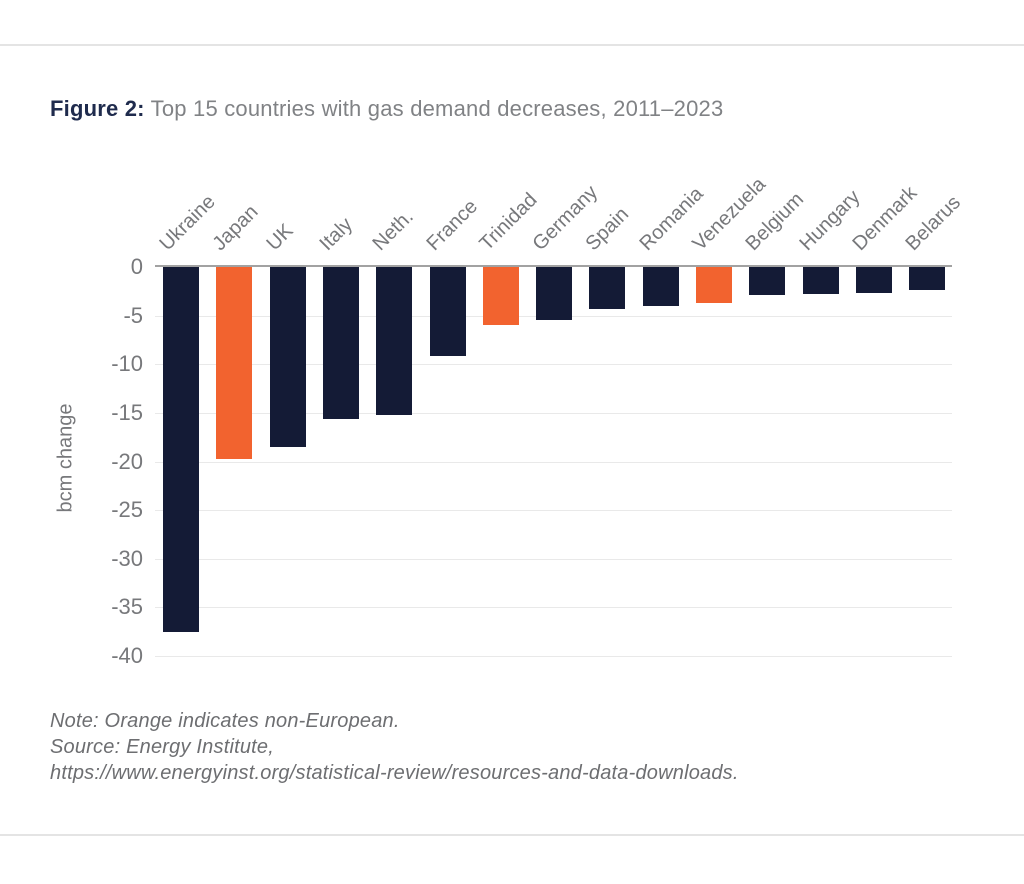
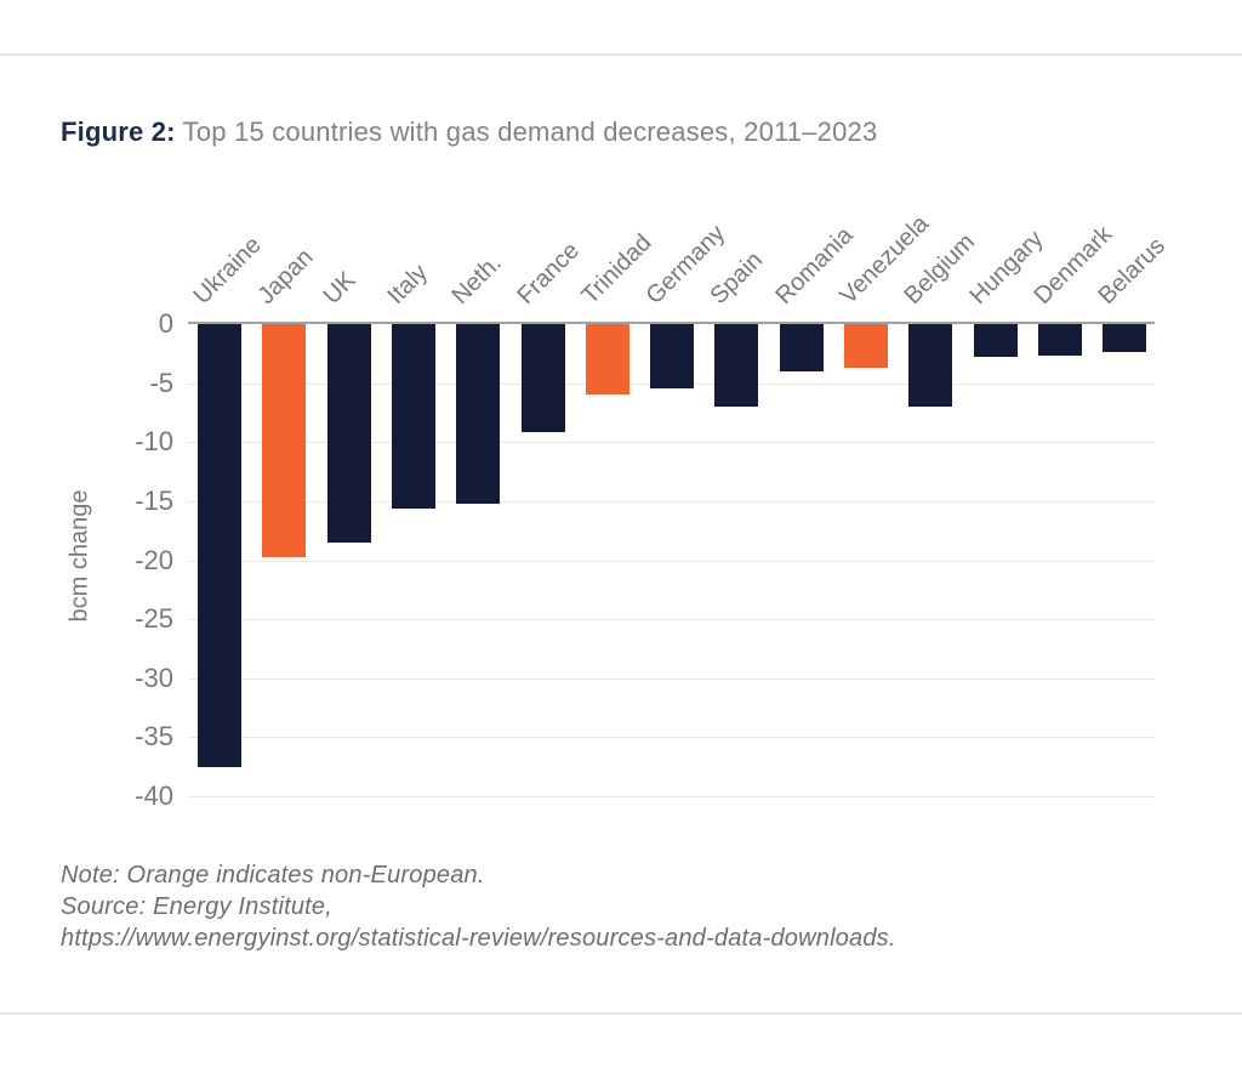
Spain: -4 -> -7
Belgium: -3 -> -7
